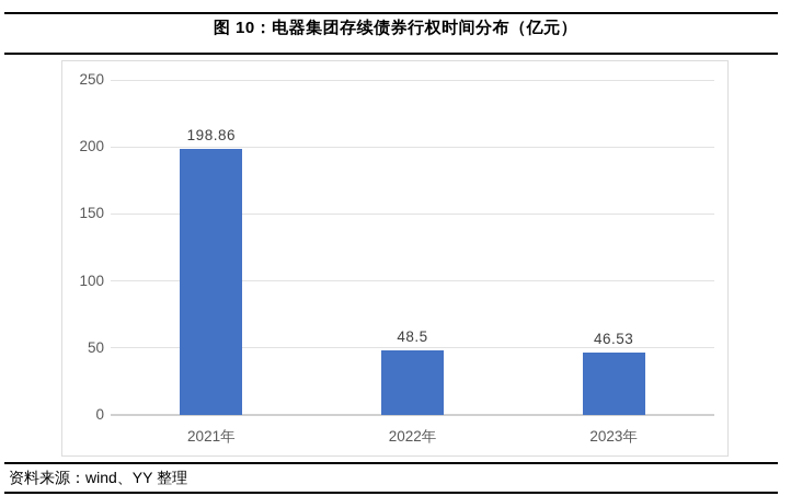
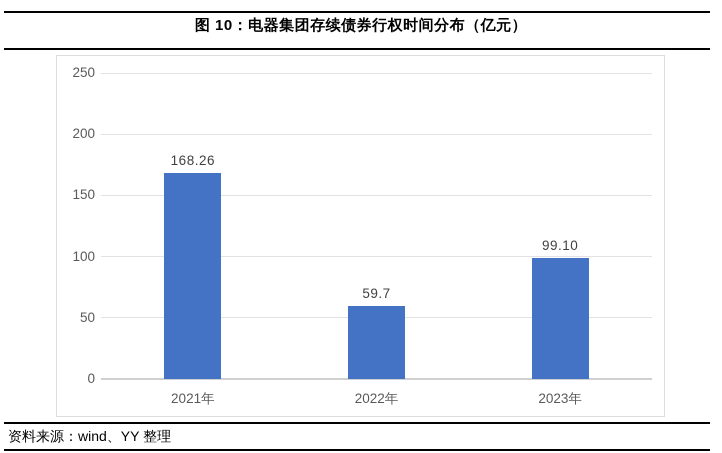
2021年: 198.86 -> 168.26
2022年: 48.5 -> 59.7
2023年: 46.53 -> 99.10
